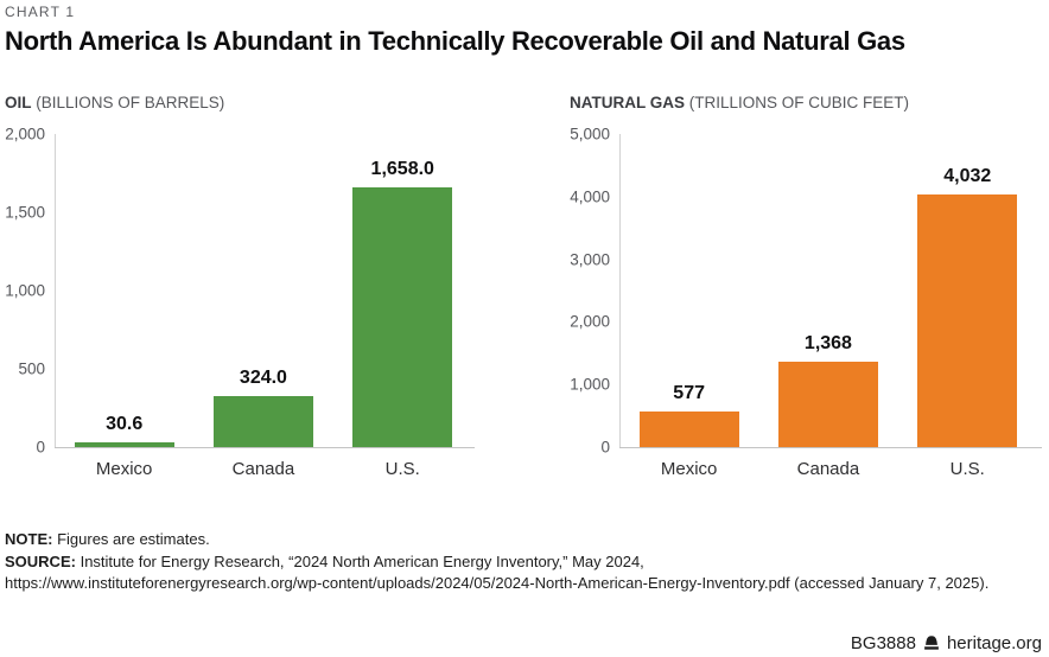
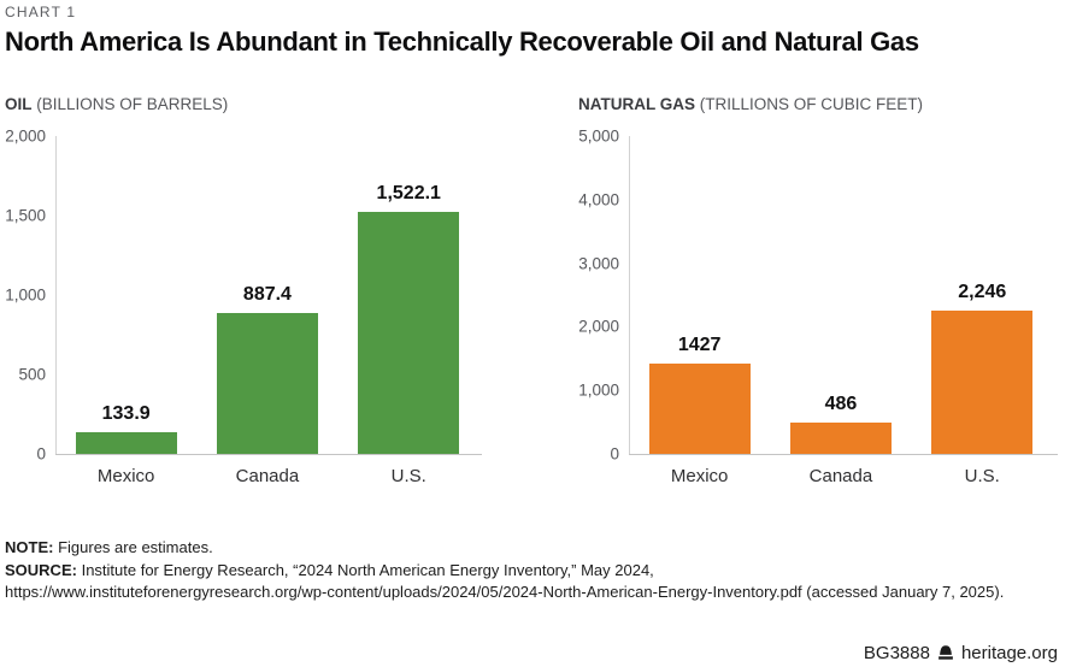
OIL/Mexico: 30.6 -> 133.9
OIL/Canada: 324.0 -> 887.4
OIL/U.S.: 1,658.0 -> 1,522.1
NATURAL GAS/Mexico: 577 -> 1427
NATURAL GAS/Canada: 1,368 -> 486
NATURAL GAS/U.S.: 4,032 -> 2,246
